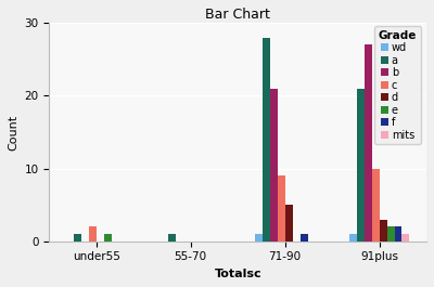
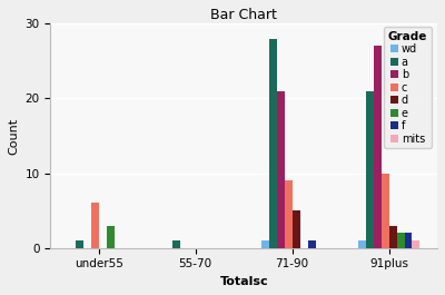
c/under55: 2 -> 6
e/under55: 1 -> 3
